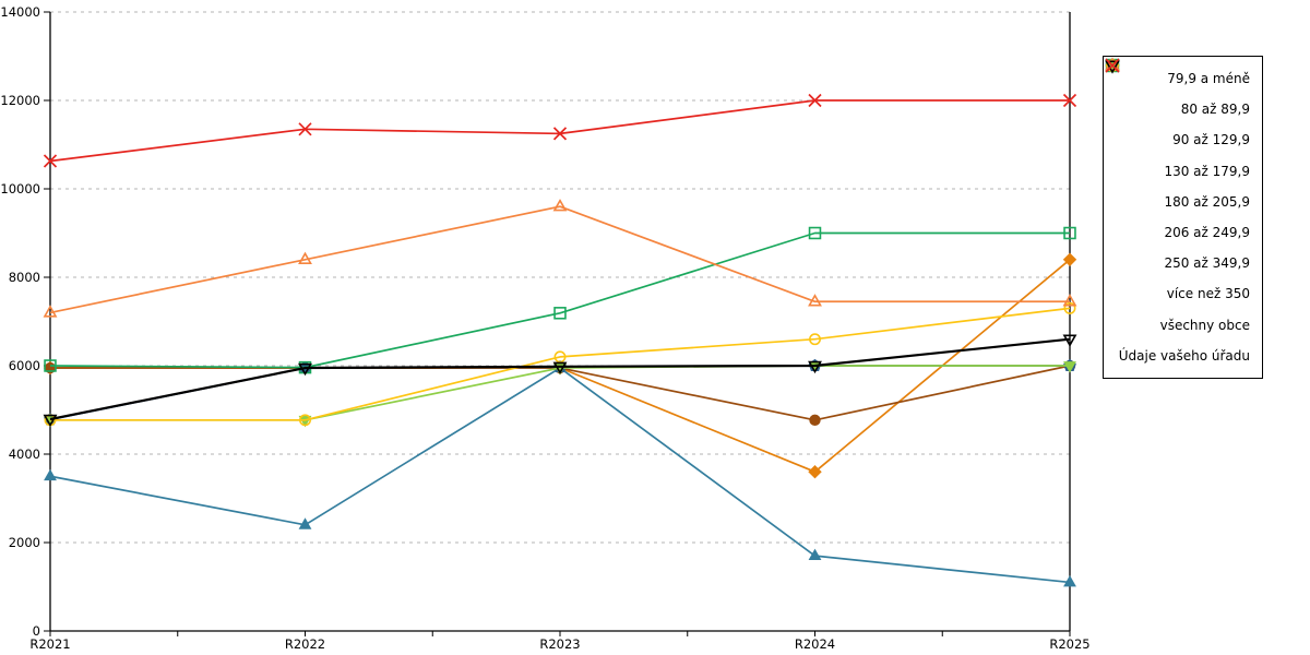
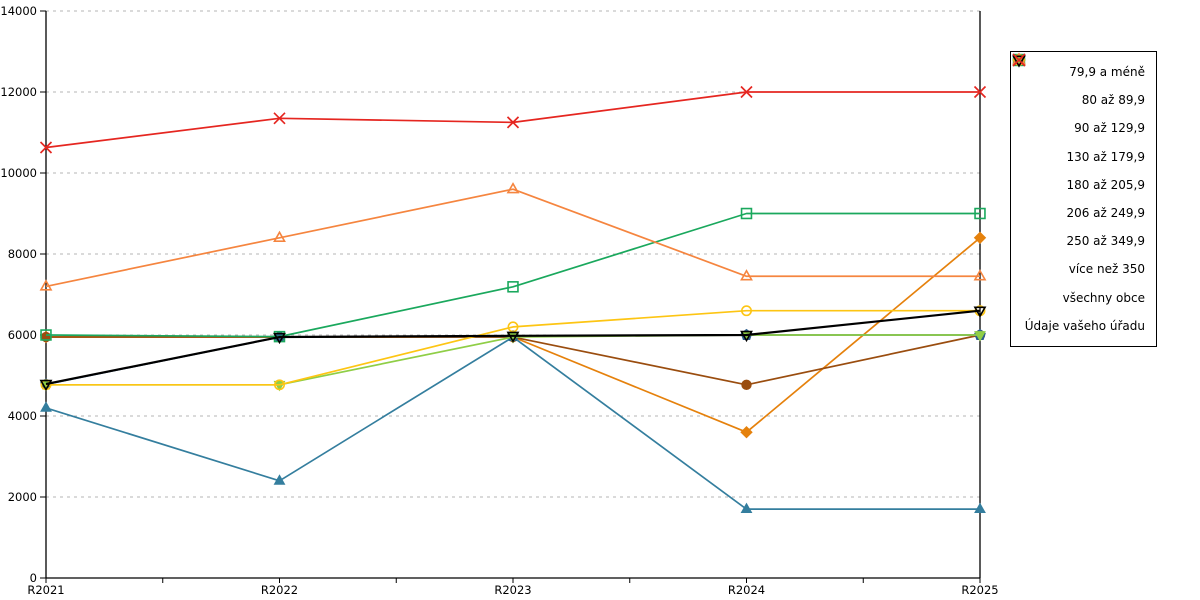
90 až 129,9/R2021: 3500 -> 4200
90 až 129,9/R2025: 1100 -> 1700
250 až 349,9/R2025: 7300 -> 6600
